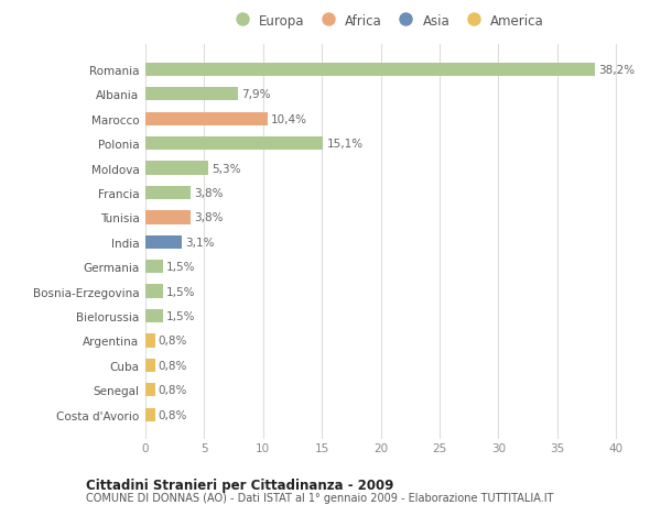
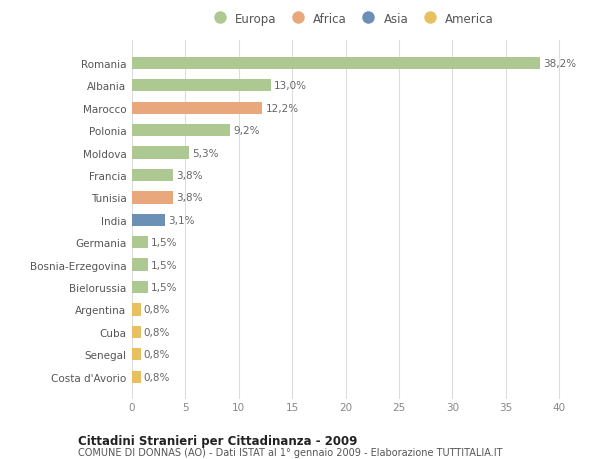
Albania: 7,9% -> 13,0%
Marocco: 10,4% -> 12,2%
Polonia: 15,1% -> 9,2%
